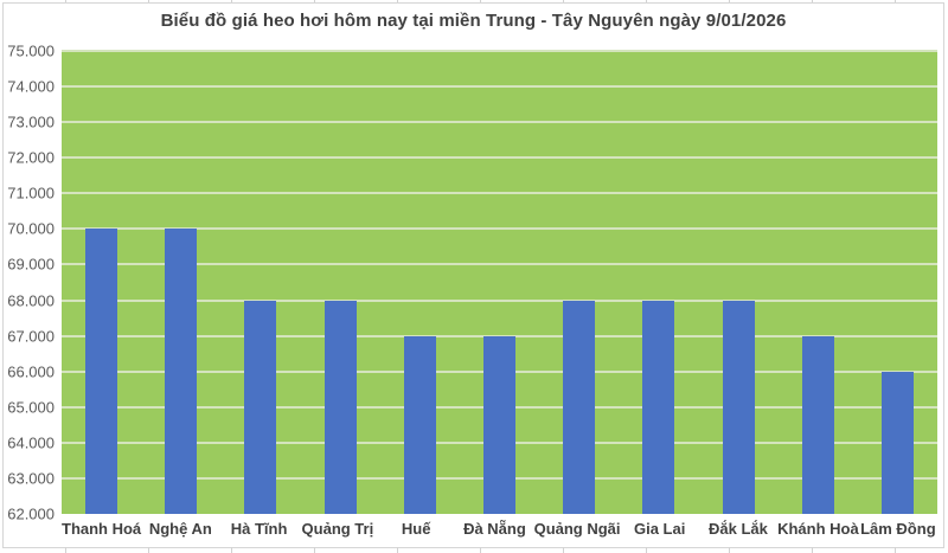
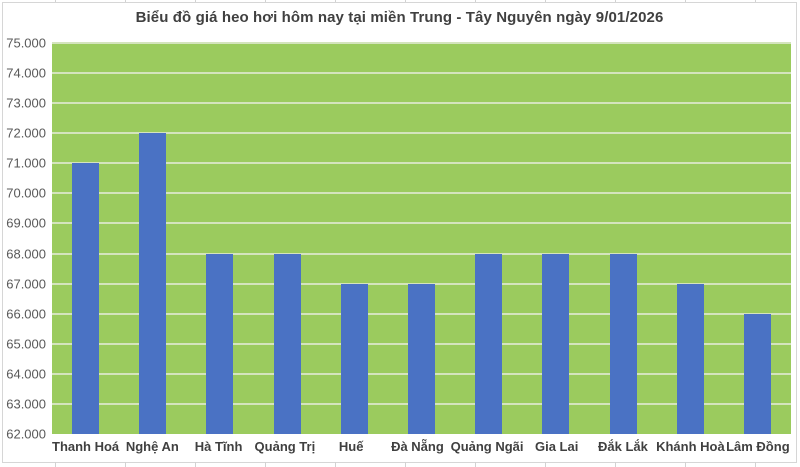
Thanh Hoá: 70000 -> 71000
Nghệ An: 70000 -> 72000
